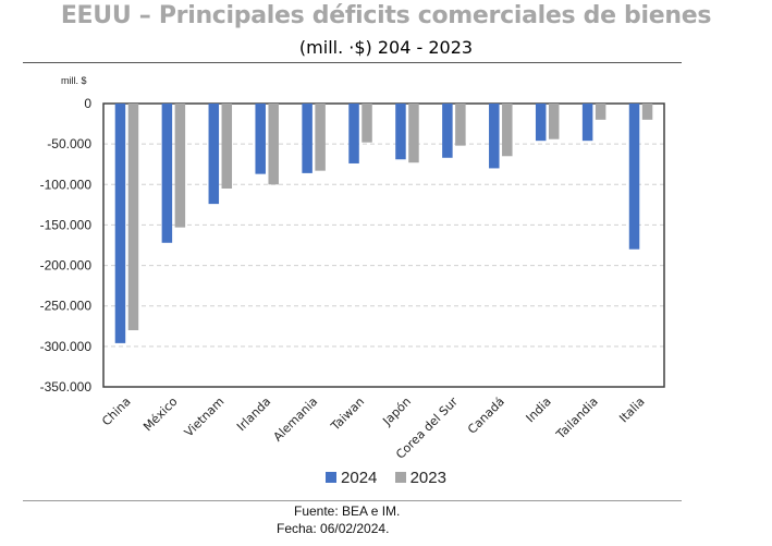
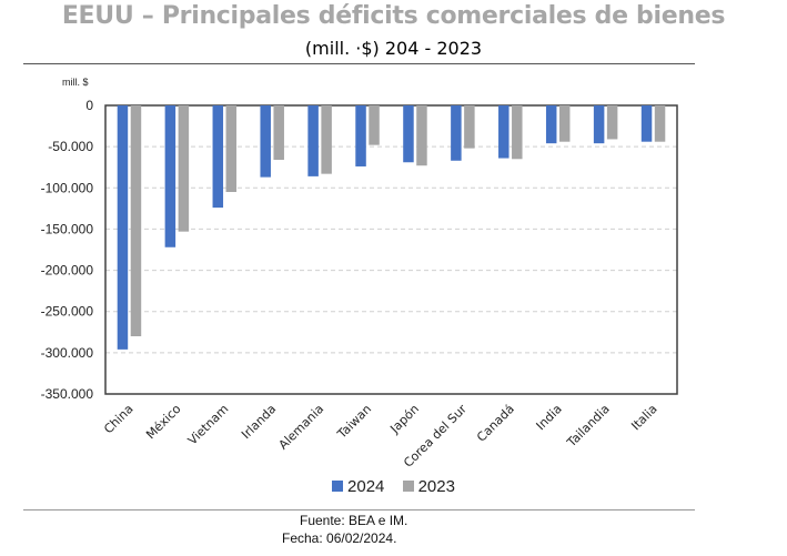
2023/Irlanda: -100000 -> -70000
2024/Canadá: -80000 -> -60000
2023/Tailandia: -20000 -> -40000
2024/Italia: -180000 -> -40000
2023/Italia: -20000 -> -40000
